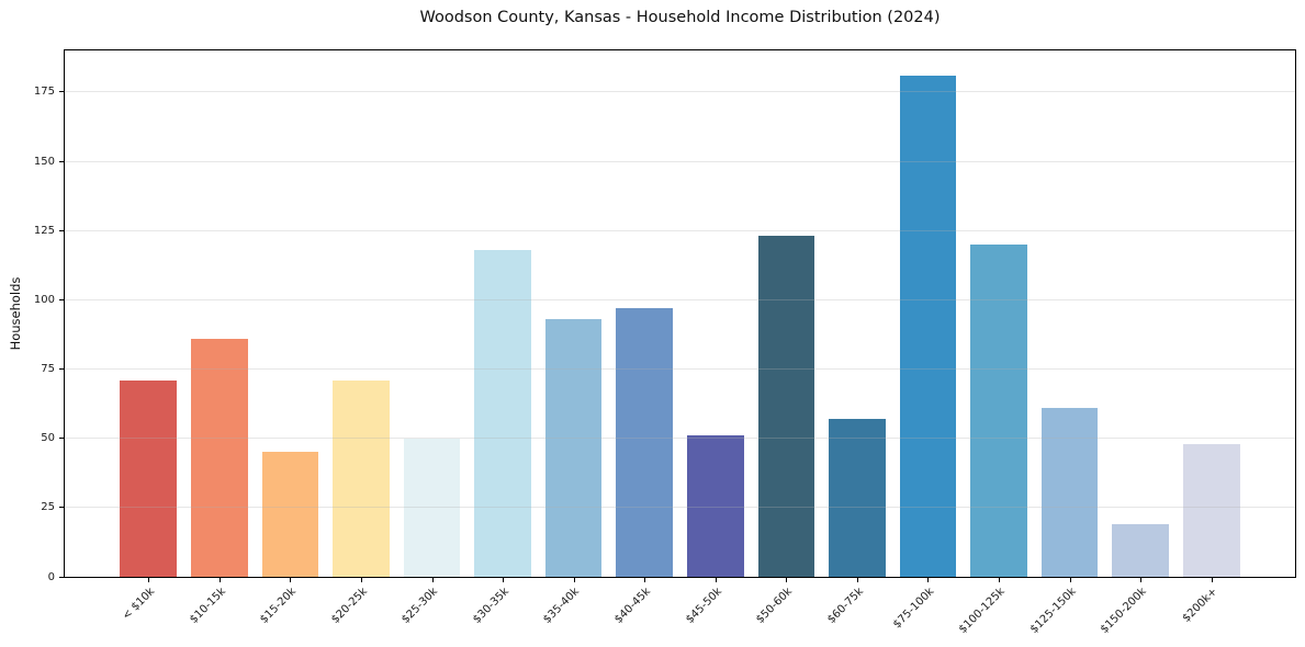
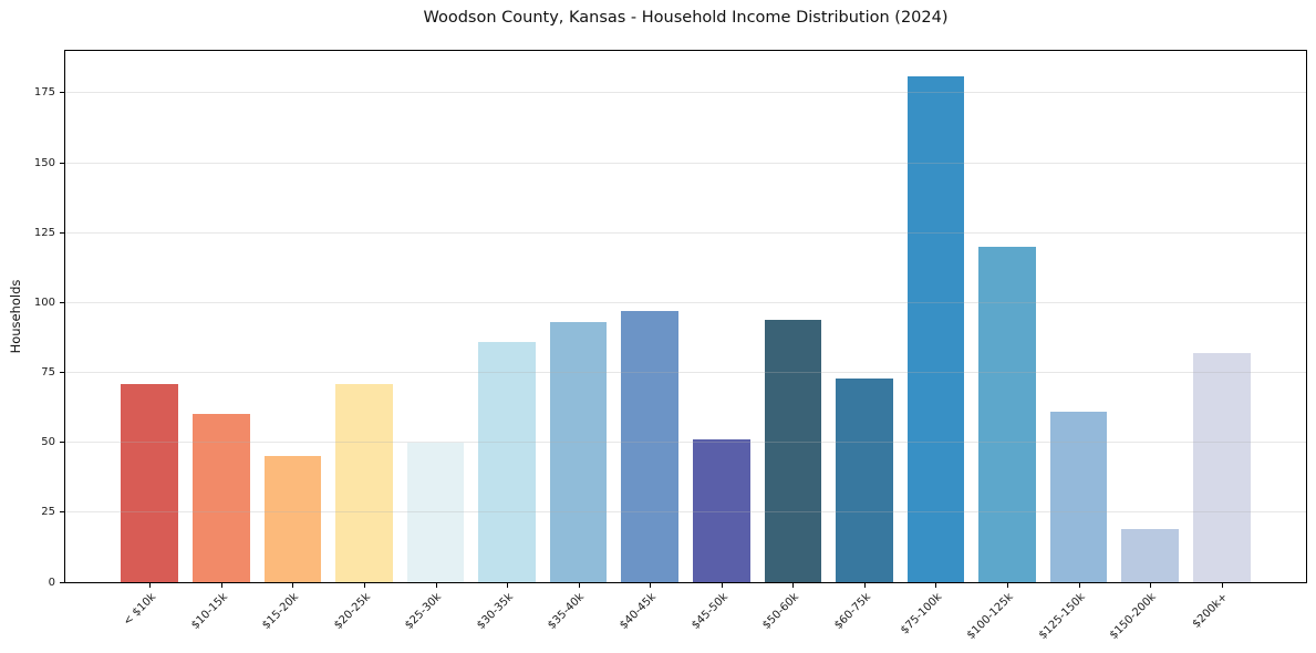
$10-15k: 86 -> 60
$30-35k: 118 -> 86
$50-60k: 123 -> 94
$60-75k: 57 -> 73
$200k+: 48 -> 82
